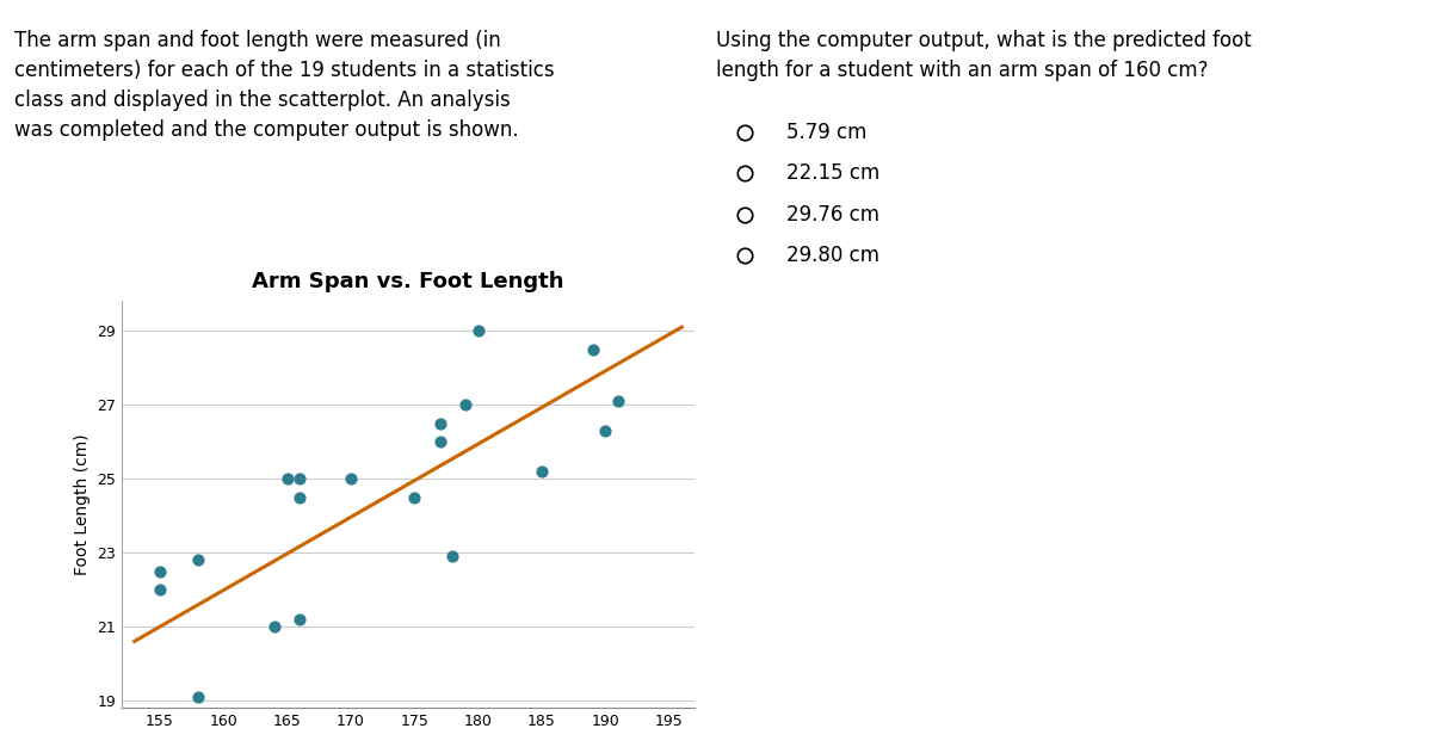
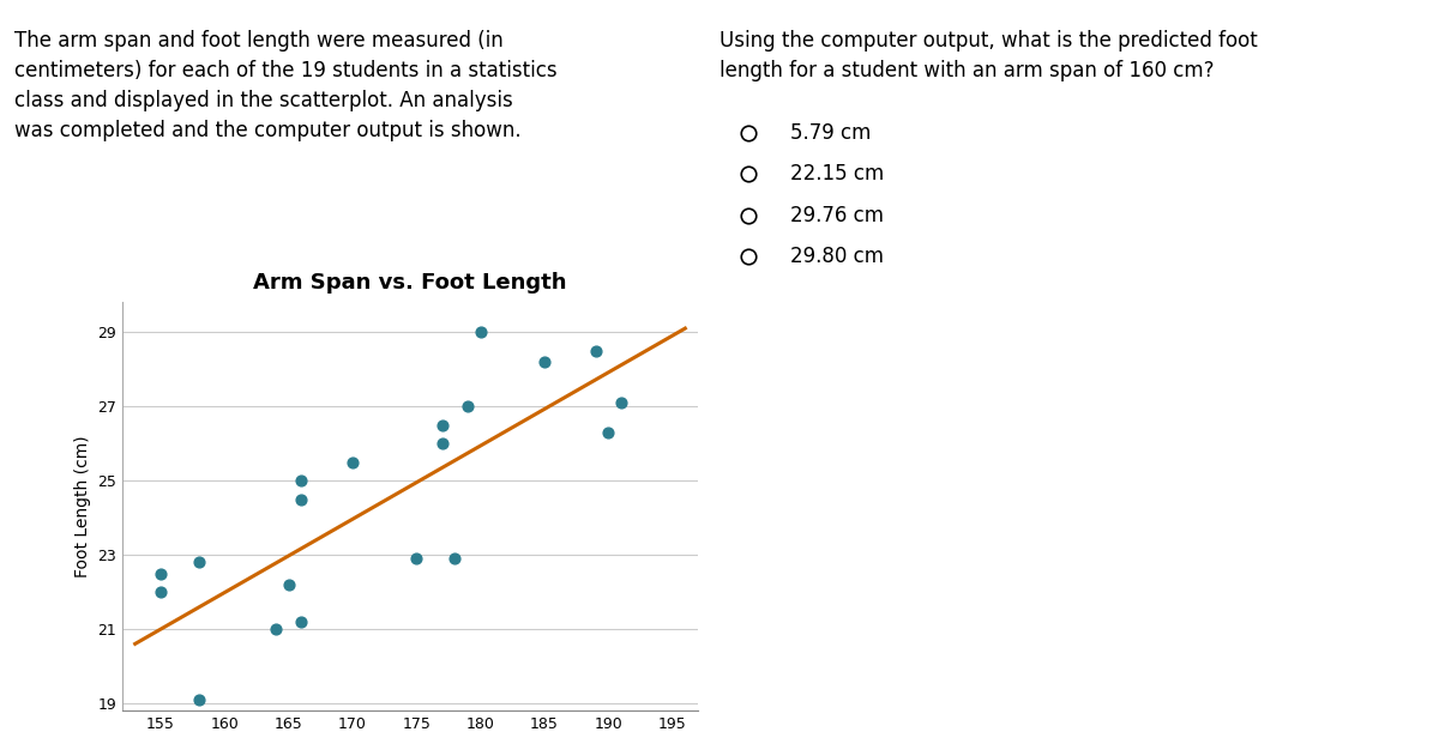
165: 25.0 -> 22.2
170: 25.0 -> 25.5
175: 24.5 -> 22.9
185: 25.2 -> 28.2
